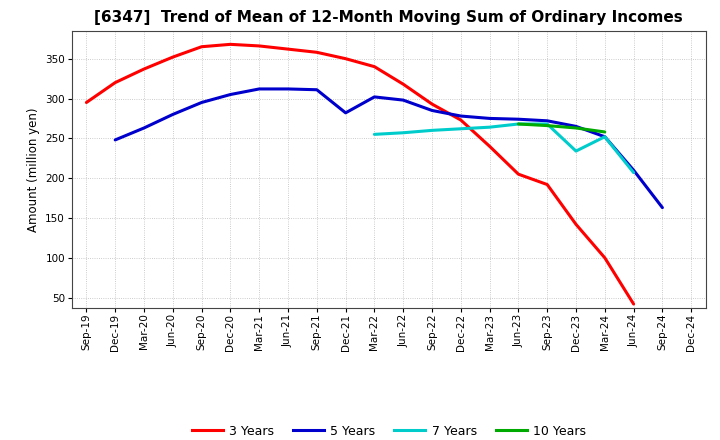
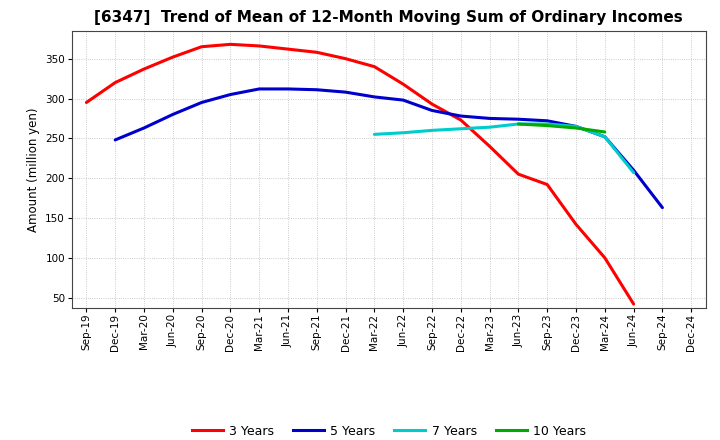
5 Years/Dec-21: 282 -> 308
7 Years/Dec-23: 234 -> 265
